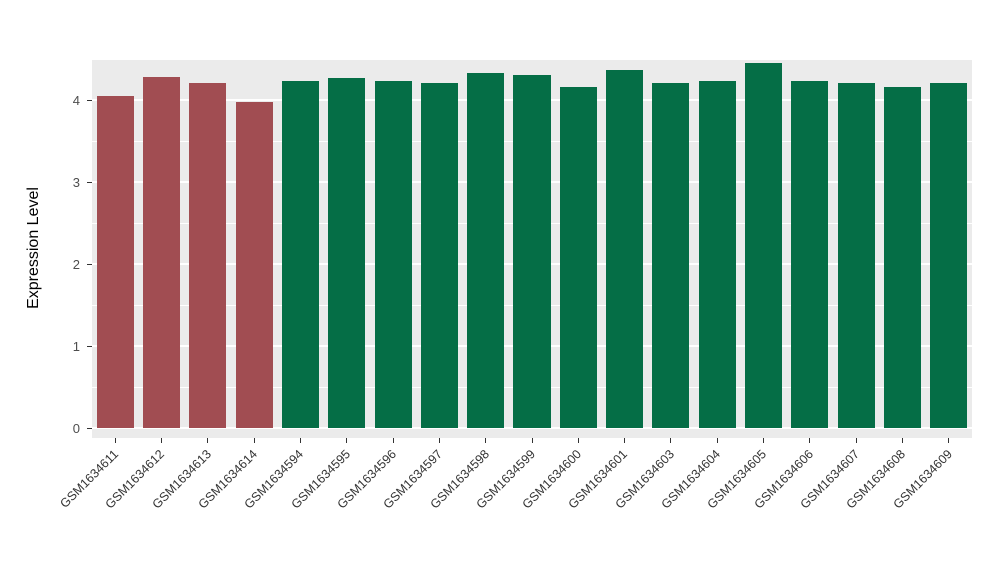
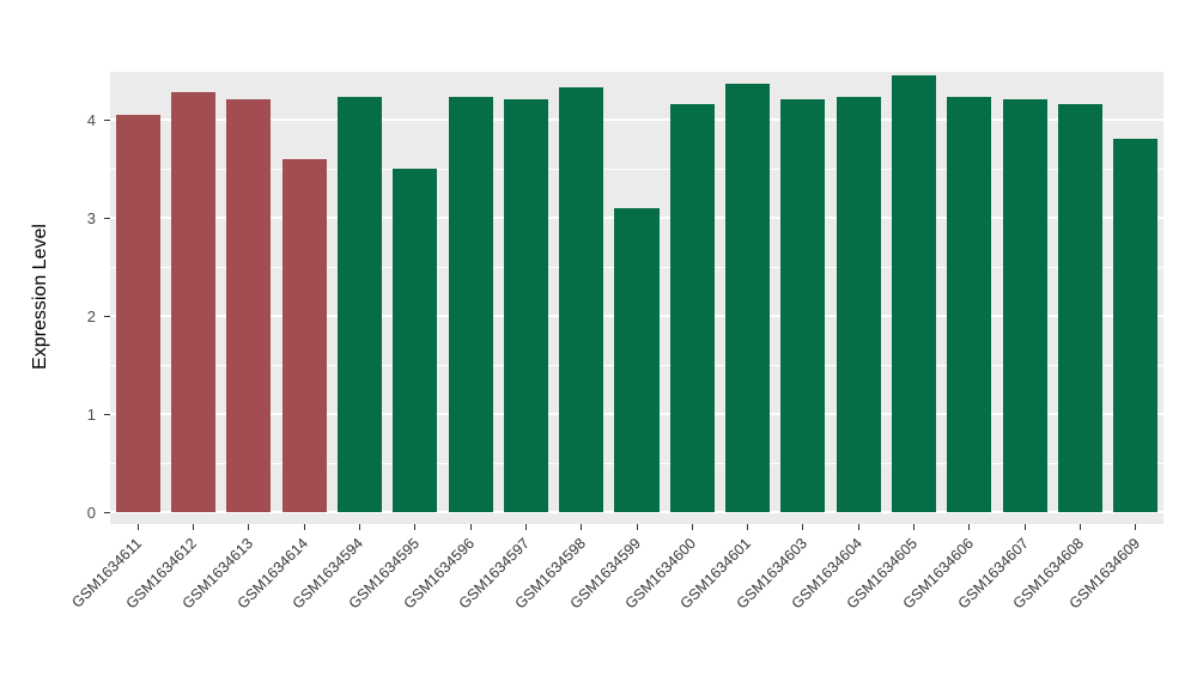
GSM1634614: 4.0 -> 3.6
GSM1634595: 4.3 -> 3.5
GSM1634599: 4.3 -> 3.1
GSM1634609: 4.2 -> 3.8
